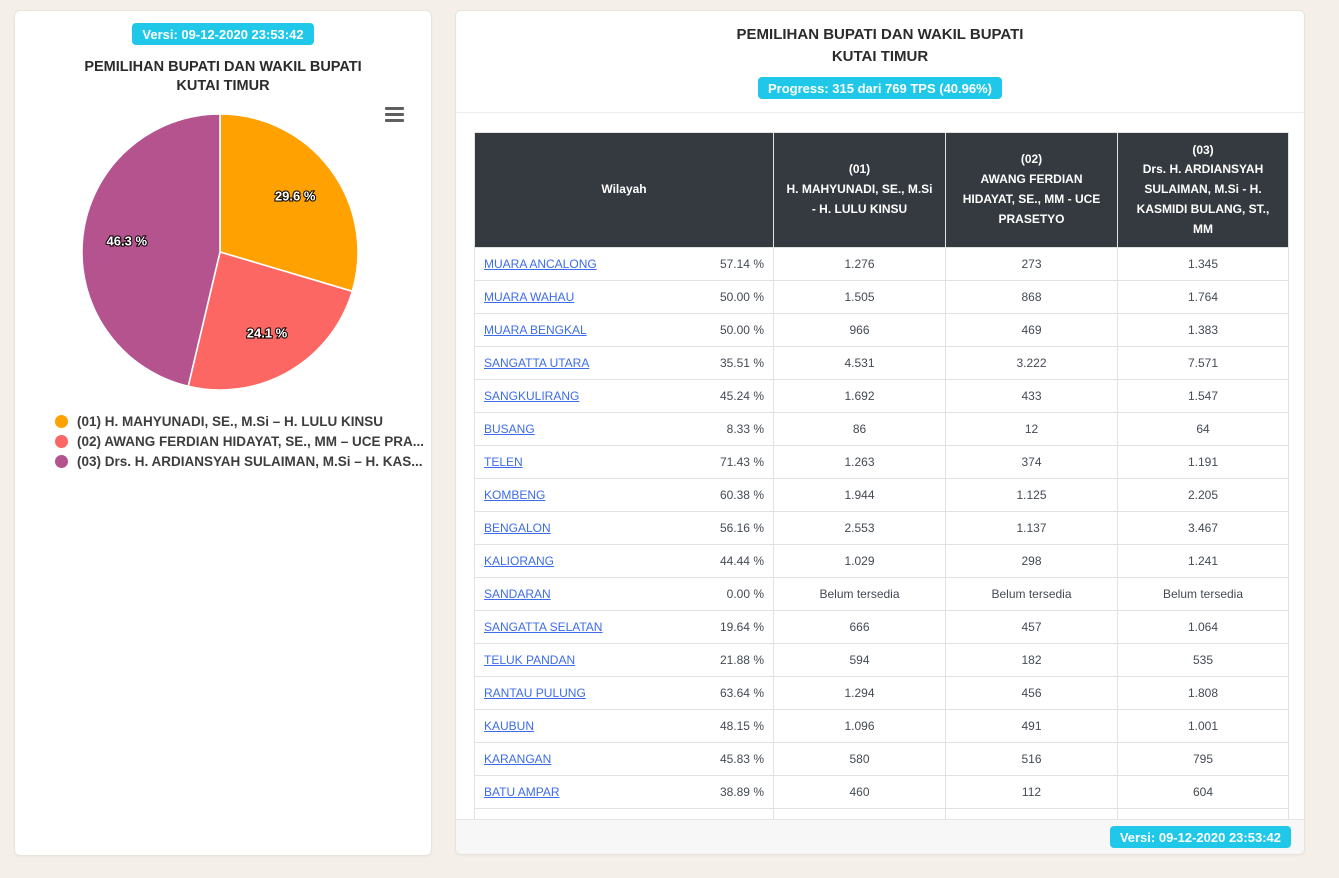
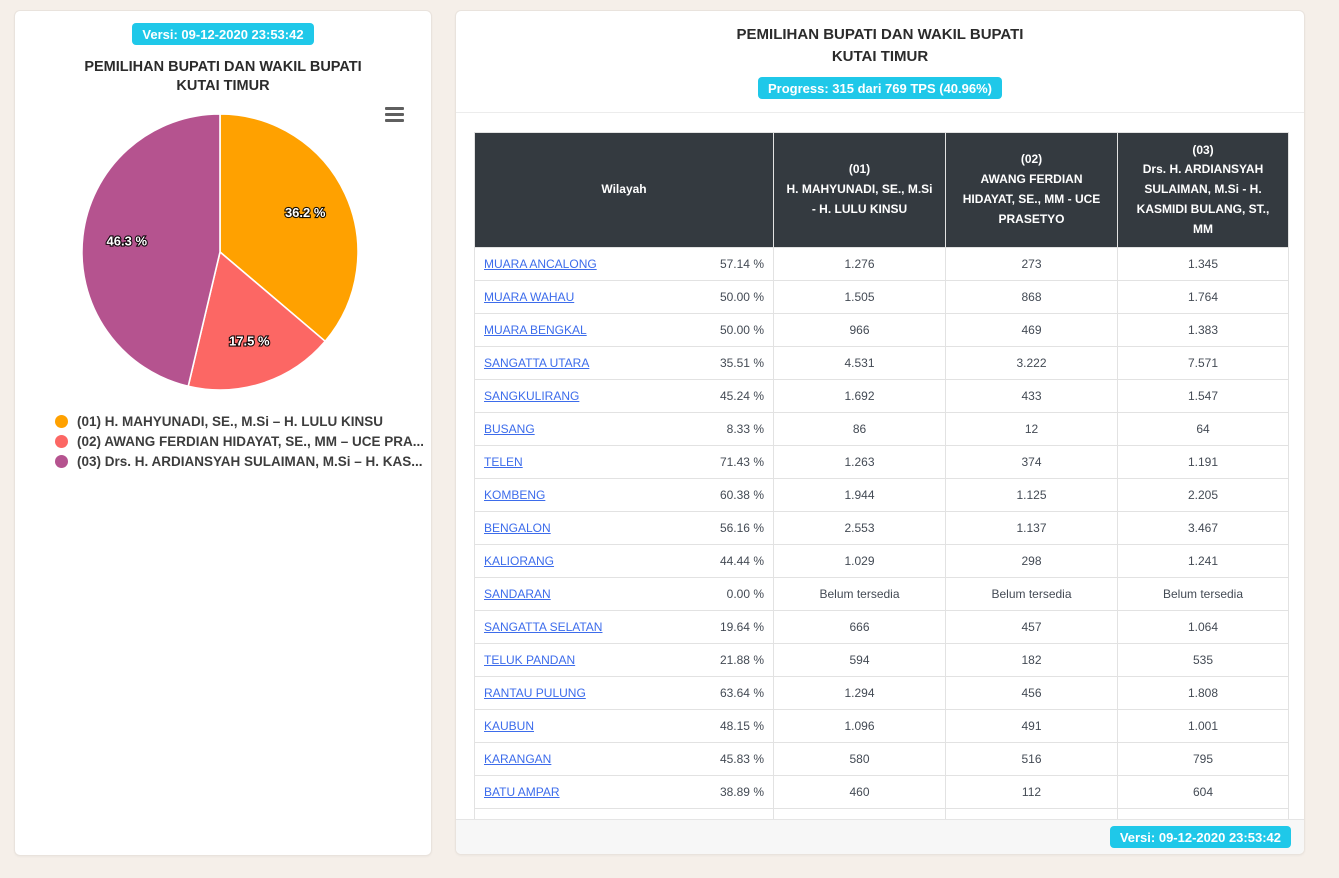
(01) H. MAHYUNADI, SE., M.Si – H. LULU KINSU: 29.6 -> 36.2
(02) AWANG FERDIAN HIDAYAT, SE., MM – UCE PRA...: 24.1 -> 17.5
